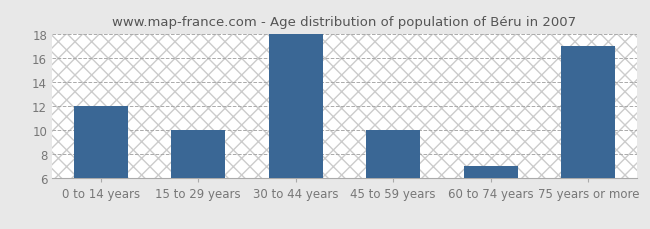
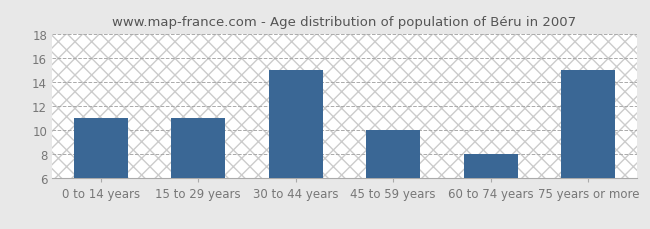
0 to 14 years: 12 -> 11
15 to 29 years: 10 -> 11
30 to 44 years: 18 -> 15
60 to 74 years: 7 -> 8
75 years or more: 17 -> 15
